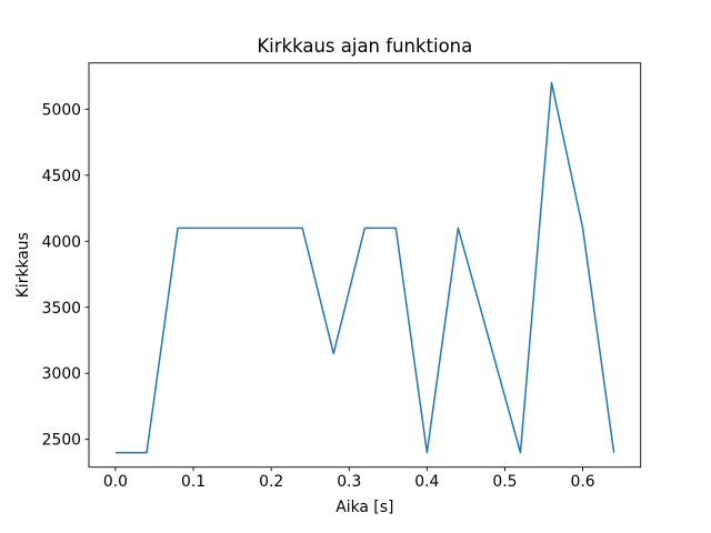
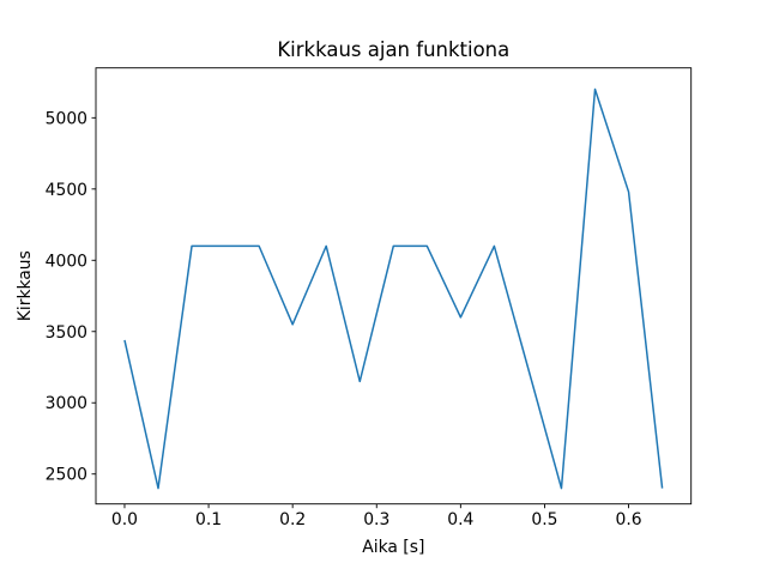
0.0: 2400 -> 3440
0.2: 4100 -> 3550
0.4: 2400 -> 3600
0.6: 4100 -> 4480
